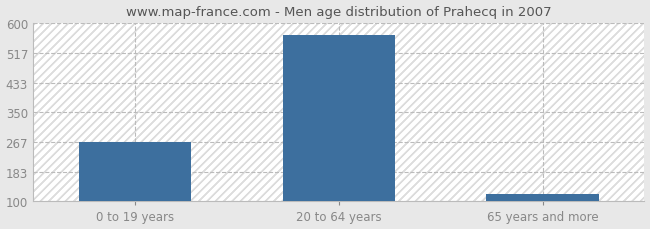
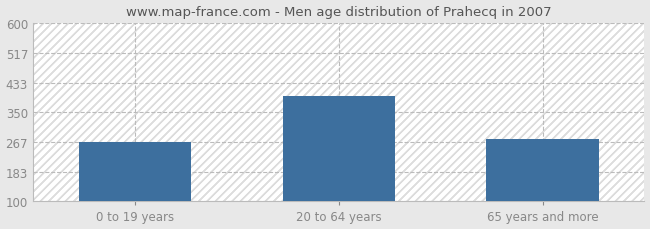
20 to 64 years: 566 -> 395
65 years and more: 120 -> 275
